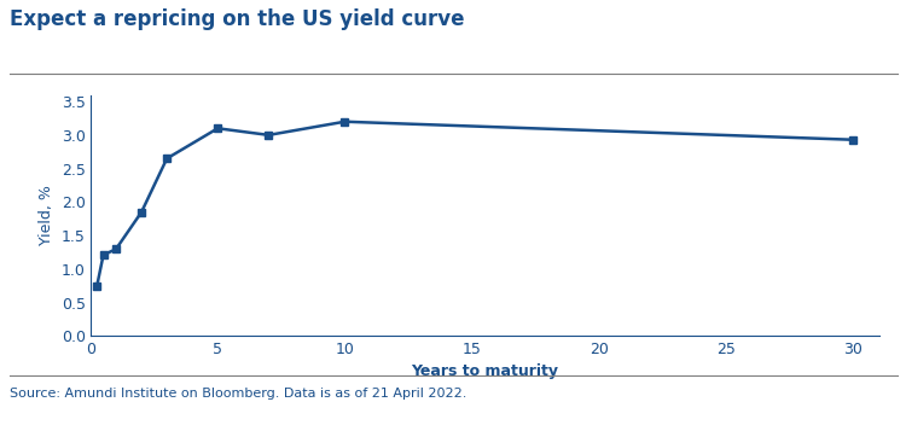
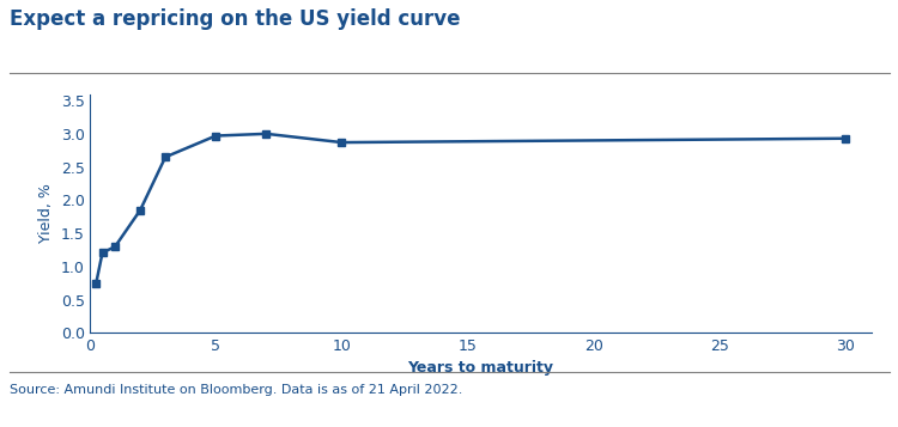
5: 3.10 -> 2.97
10: 3.20 -> 2.87
